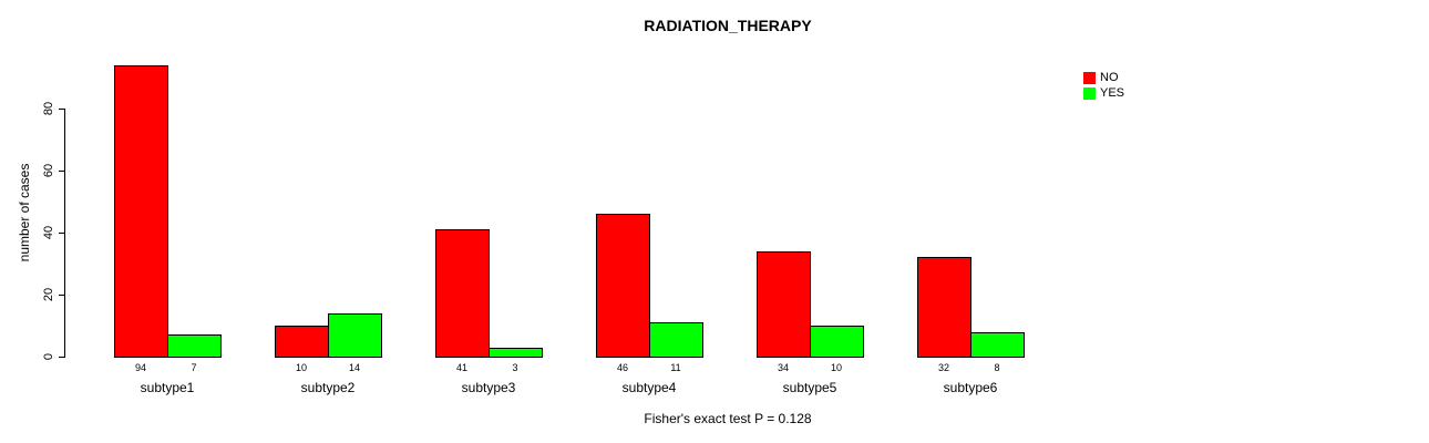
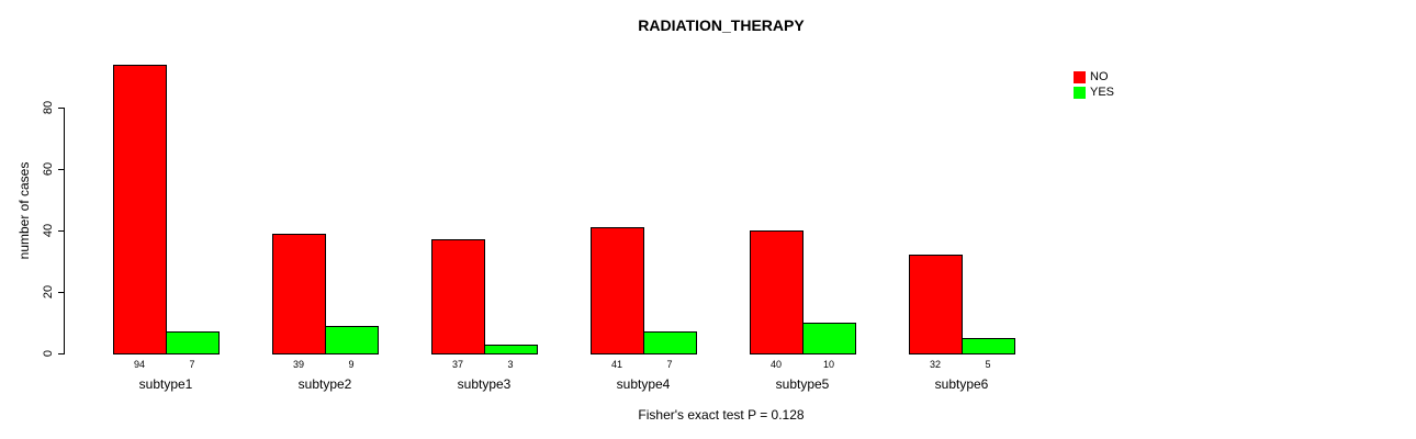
NO/subtype2: 10 -> 39
YES/subtype2: 14 -> 9
NO/subtype3: 41 -> 37
NO/subtype4: 46 -> 41
YES/subtype4: 11 -> 7
NO/subtype5: 34 -> 40
YES/subtype6: 8 -> 5
